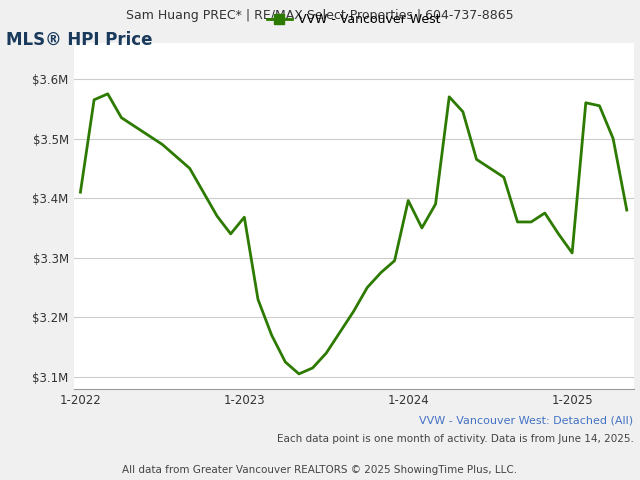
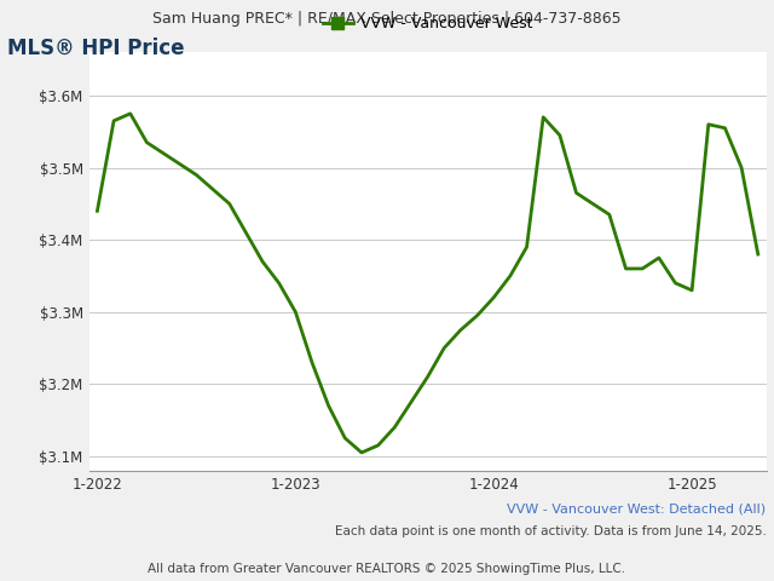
1-2022: $3.410M -> $3.440M
1-2023: $3.368M -> $3.300M
1-2024: $3.396M -> $3.320M
1-2025: $3.308M -> $3.330M
